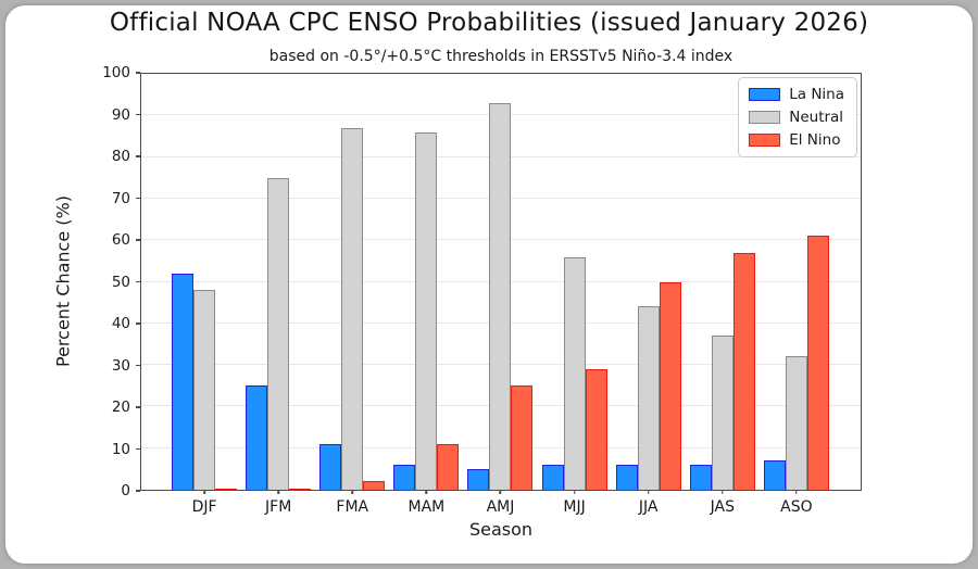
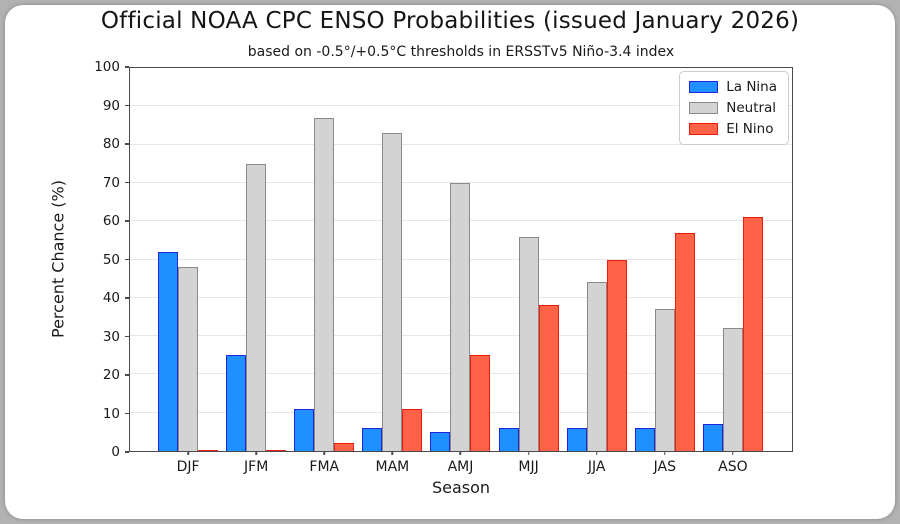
Neutral/MAM: 86 -> 83
Neutral/AMJ: 93 -> 70
El Nino/MJJ: 29 -> 38
